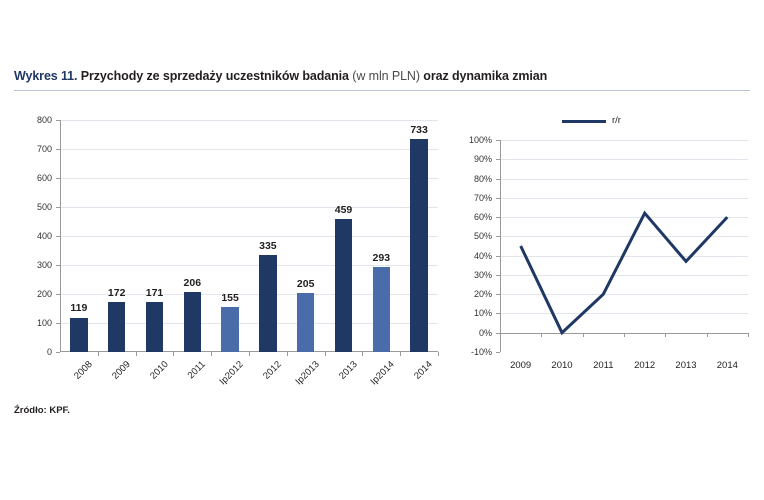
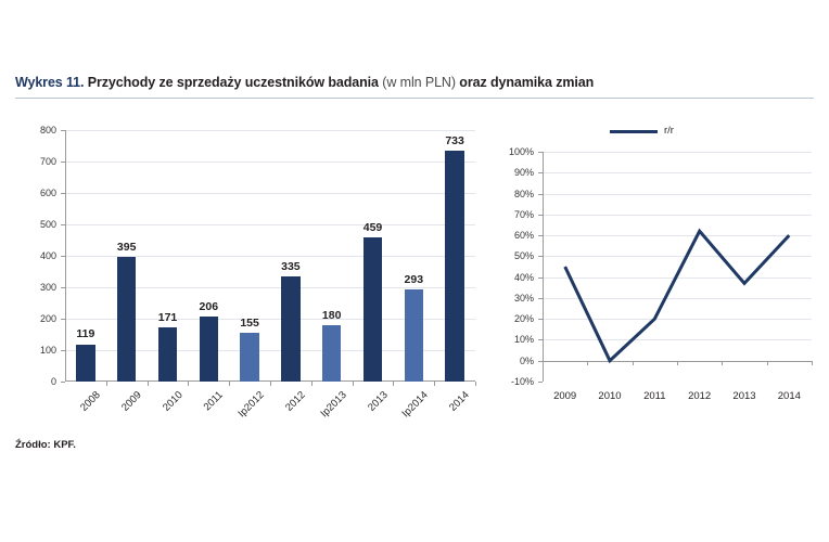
Przychody ze sprzedaży uczestników badania (w mln PLN)/2009: 172 -> 395
Przychody ze sprzedaży uczestników badania (w mln PLN)/Ip2013: 205 -> 180
